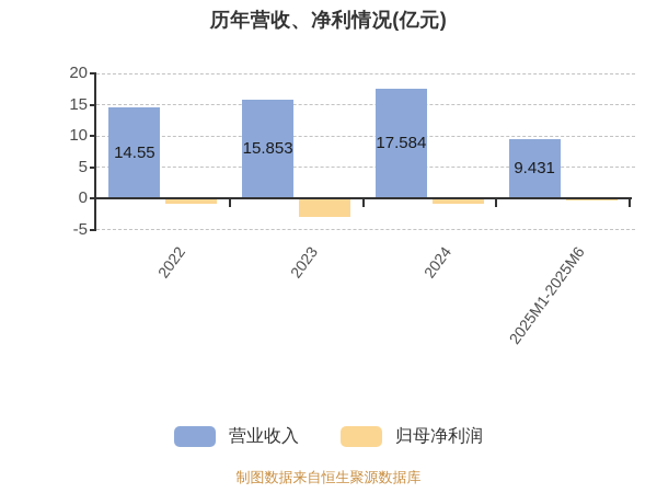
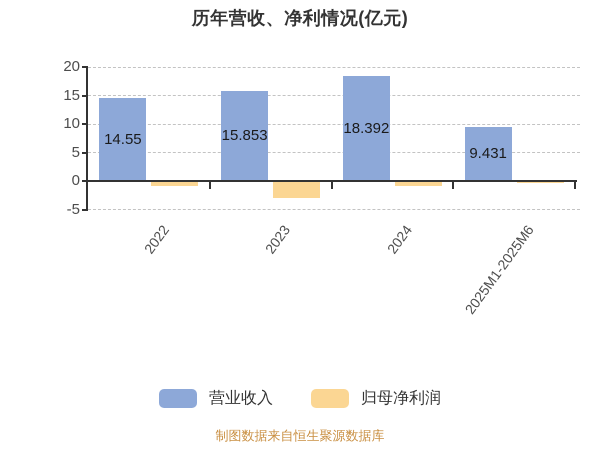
营业收入/2024: 17.584 -> 18.392
